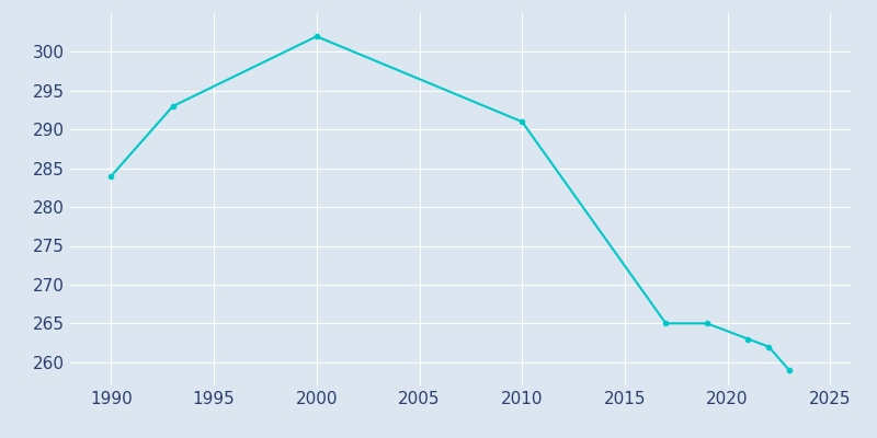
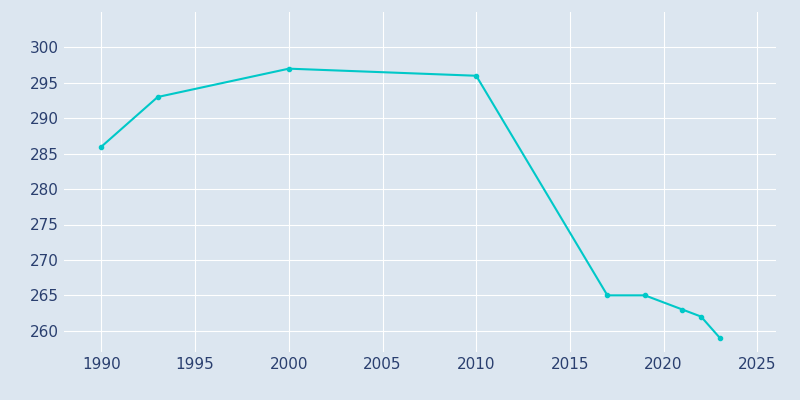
1990: 284 -> 286
2000: 302 -> 297
2010: 291 -> 296
